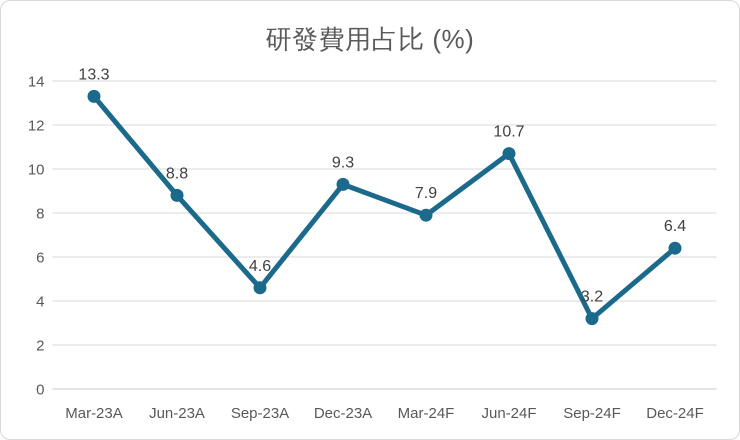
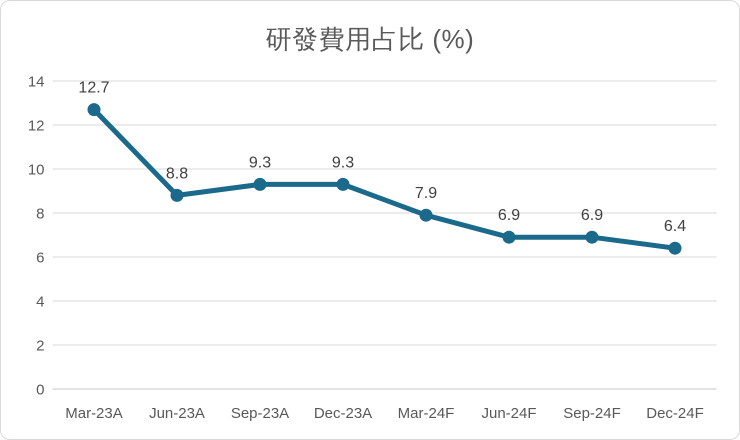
Mar-23A: 13.3 -> 12.7
Sep-23A: 4.6 -> 9.3
Jun-24F: 10.7 -> 6.9
Sep-24F: 3.2 -> 6.9
